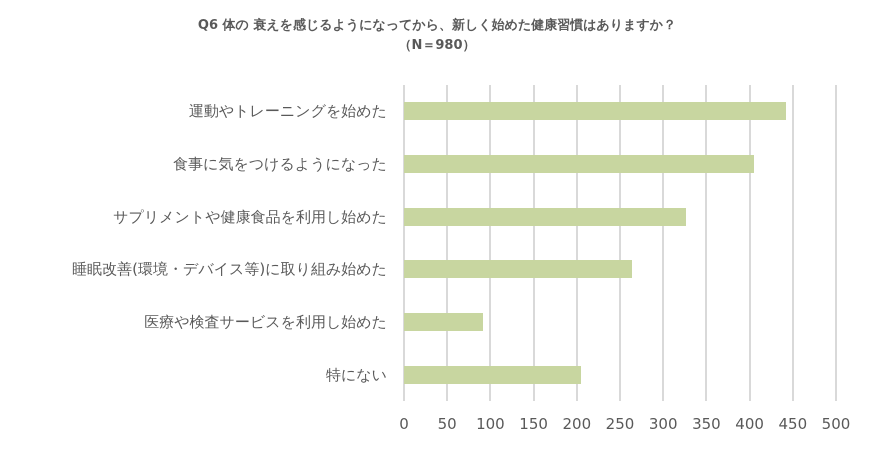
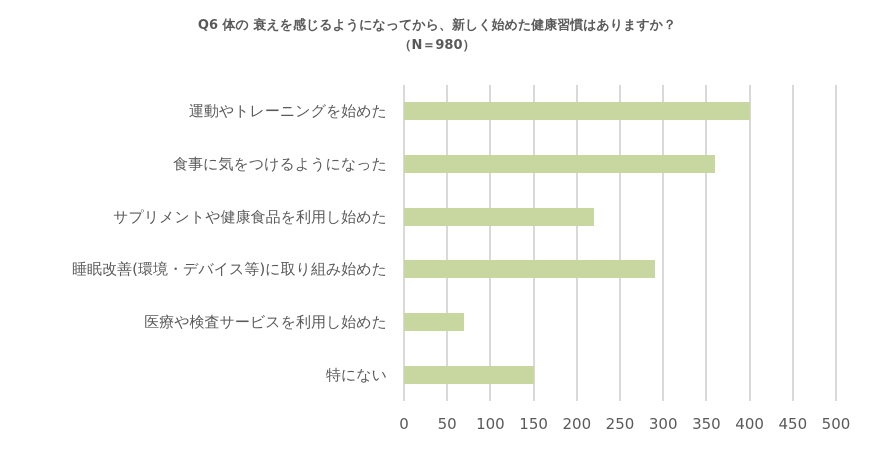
運動やトレーニングを始めた: 440 -> 400
食事に気をつけるようになった: 400 -> 360
サプリメントや健康食品を利用し始めた: 330 -> 220
睡眠改善(環境・デバイス等)に取り組み始めた: 260 -> 290
医療や検査サービスを利用し始めた: 90 -> 70
特にない: 200 -> 150
